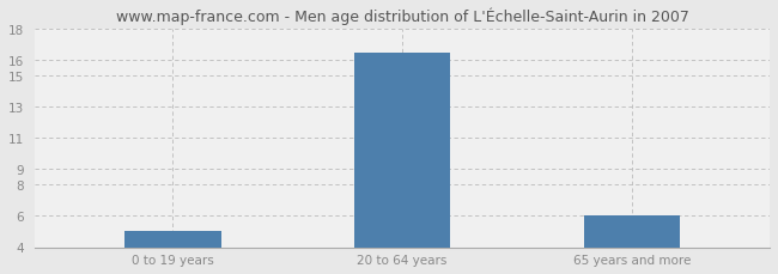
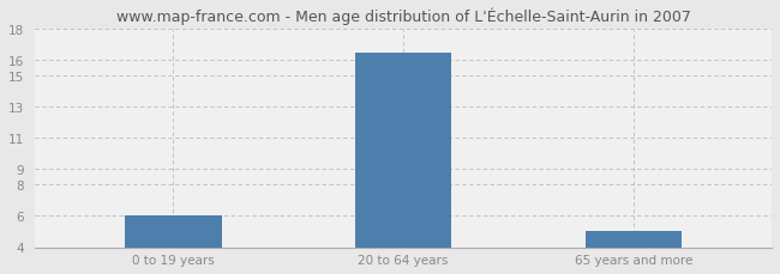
0 to 19 years: 5.0 -> 6.0
65 years and more: 6.0 -> 5.0
